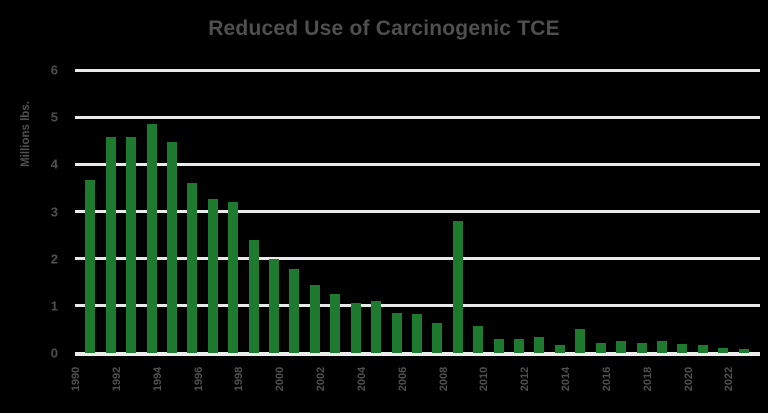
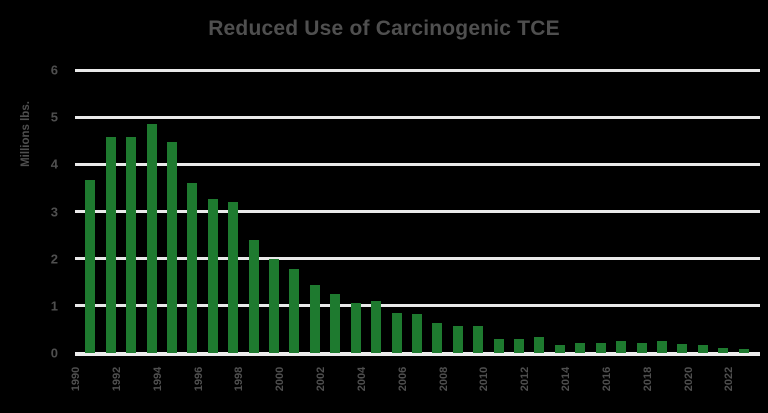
2008: 2.8 -> 0.6
2014: 0.5 -> 0.2
